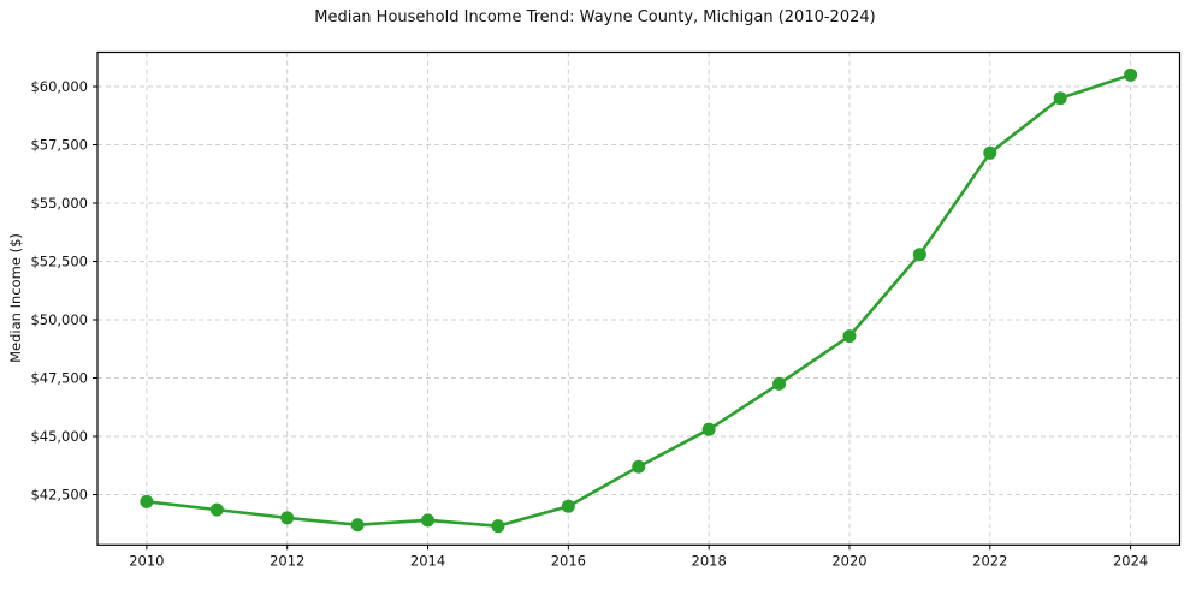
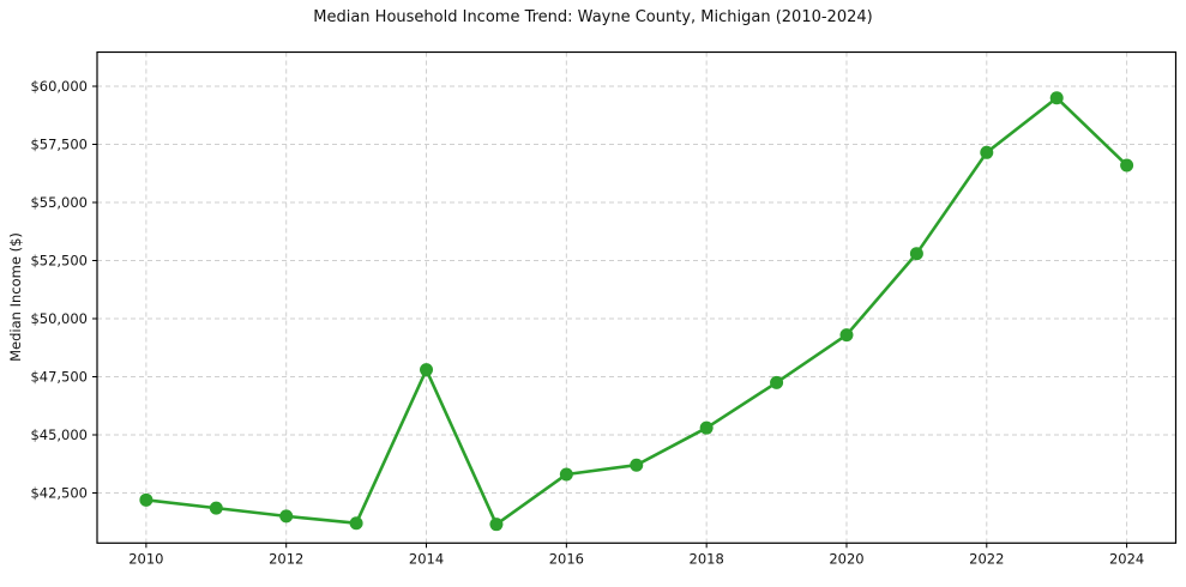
2014: $41400 -> $47800
2016: $42000 -> $43300
2024: $60500 -> $56600
